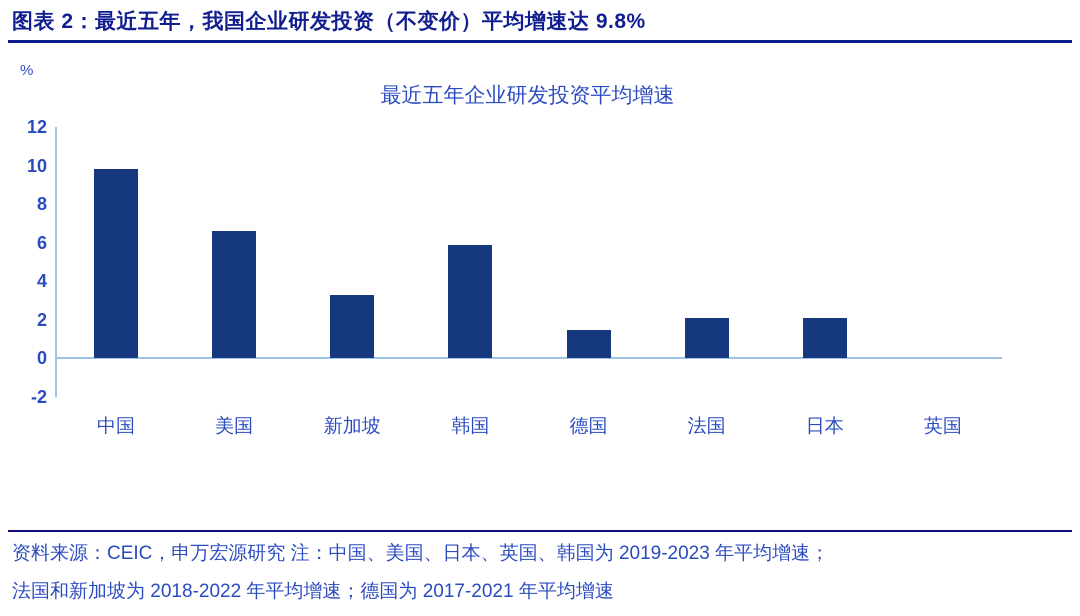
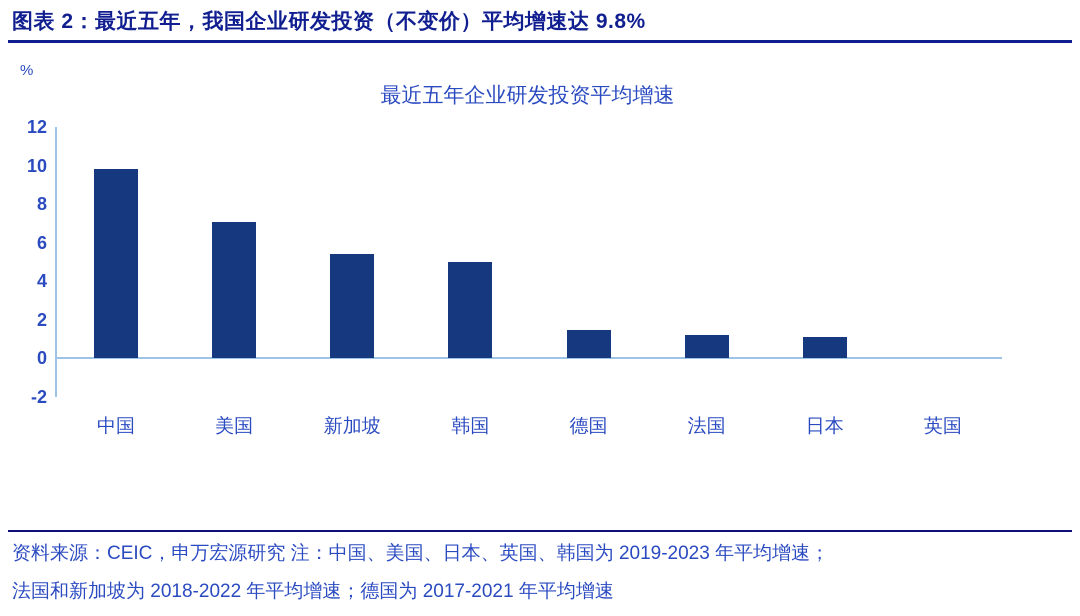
美国: 6.6 -> 7.1
新加坡: 3.3 -> 5.4
韩国: 5.9 -> 5.0
法国: 2.1 -> 1.2
日本: 2.1 -> 1.1
